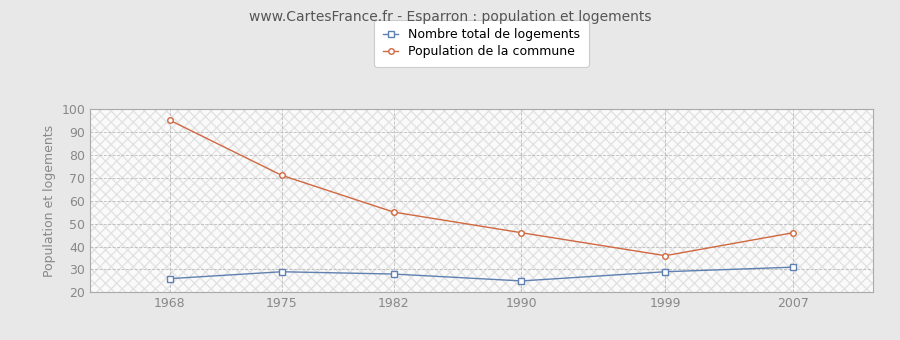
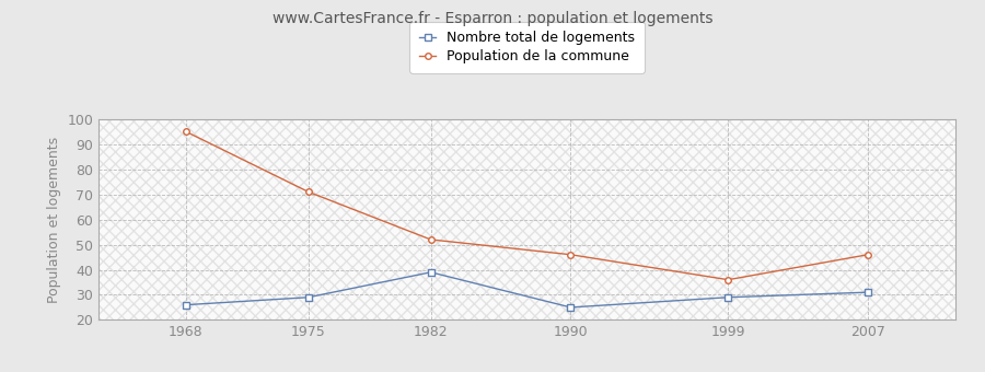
Nombre total de logements/1982: 28 -> 39
Population de la commune/1982: 55 -> 52
